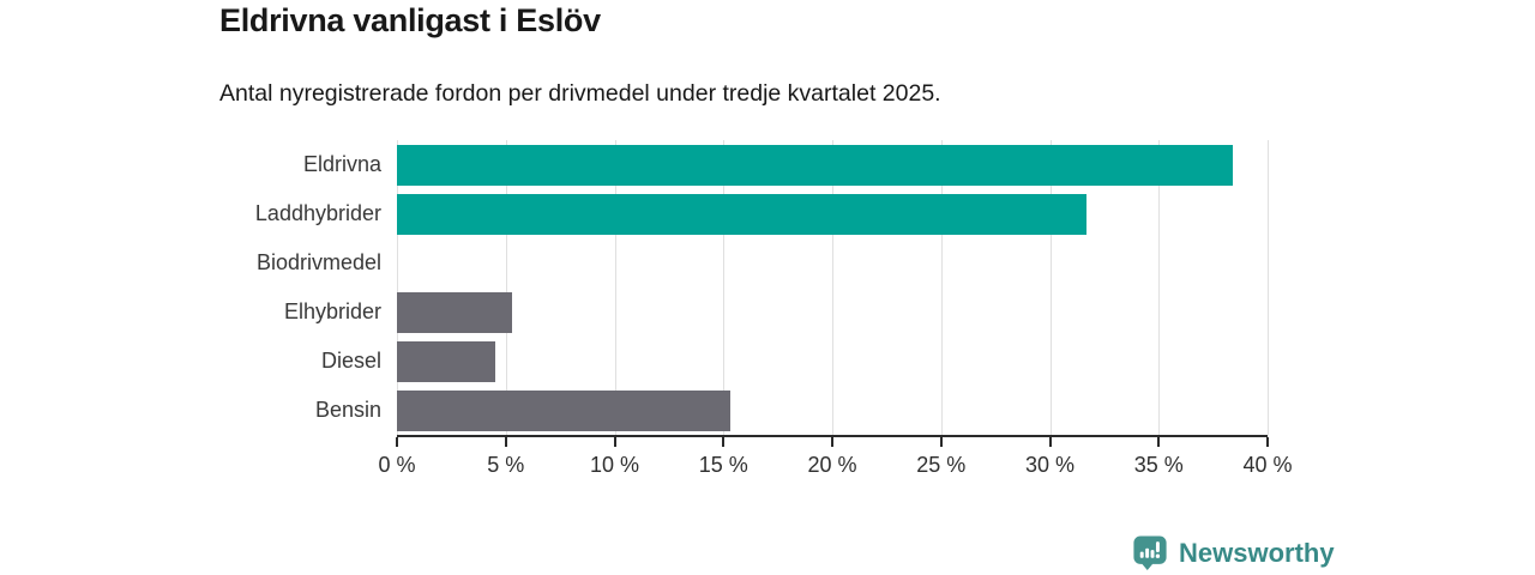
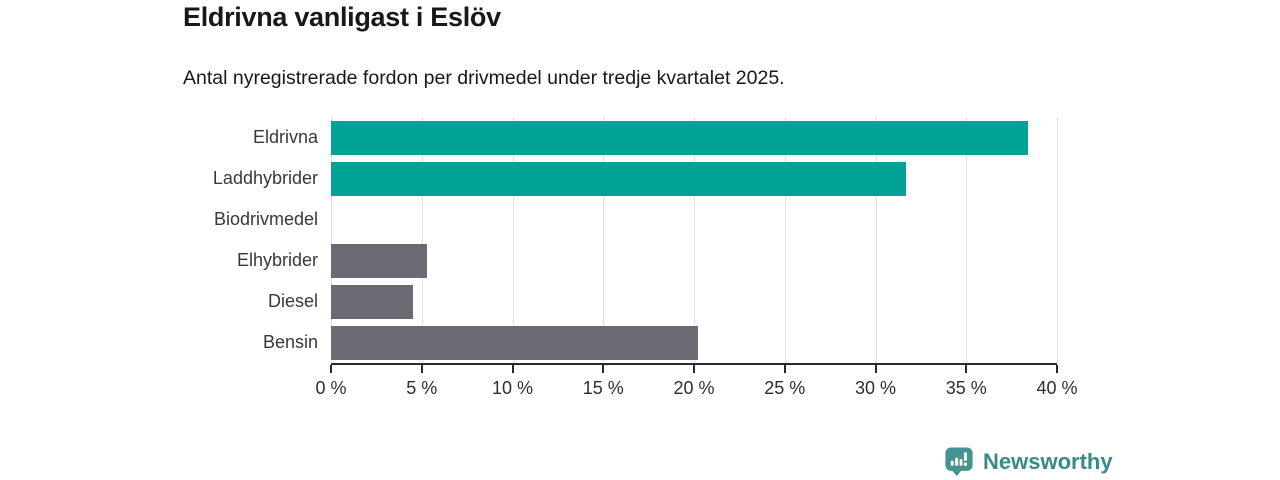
Bensin: 15.3% -> 20.2%
